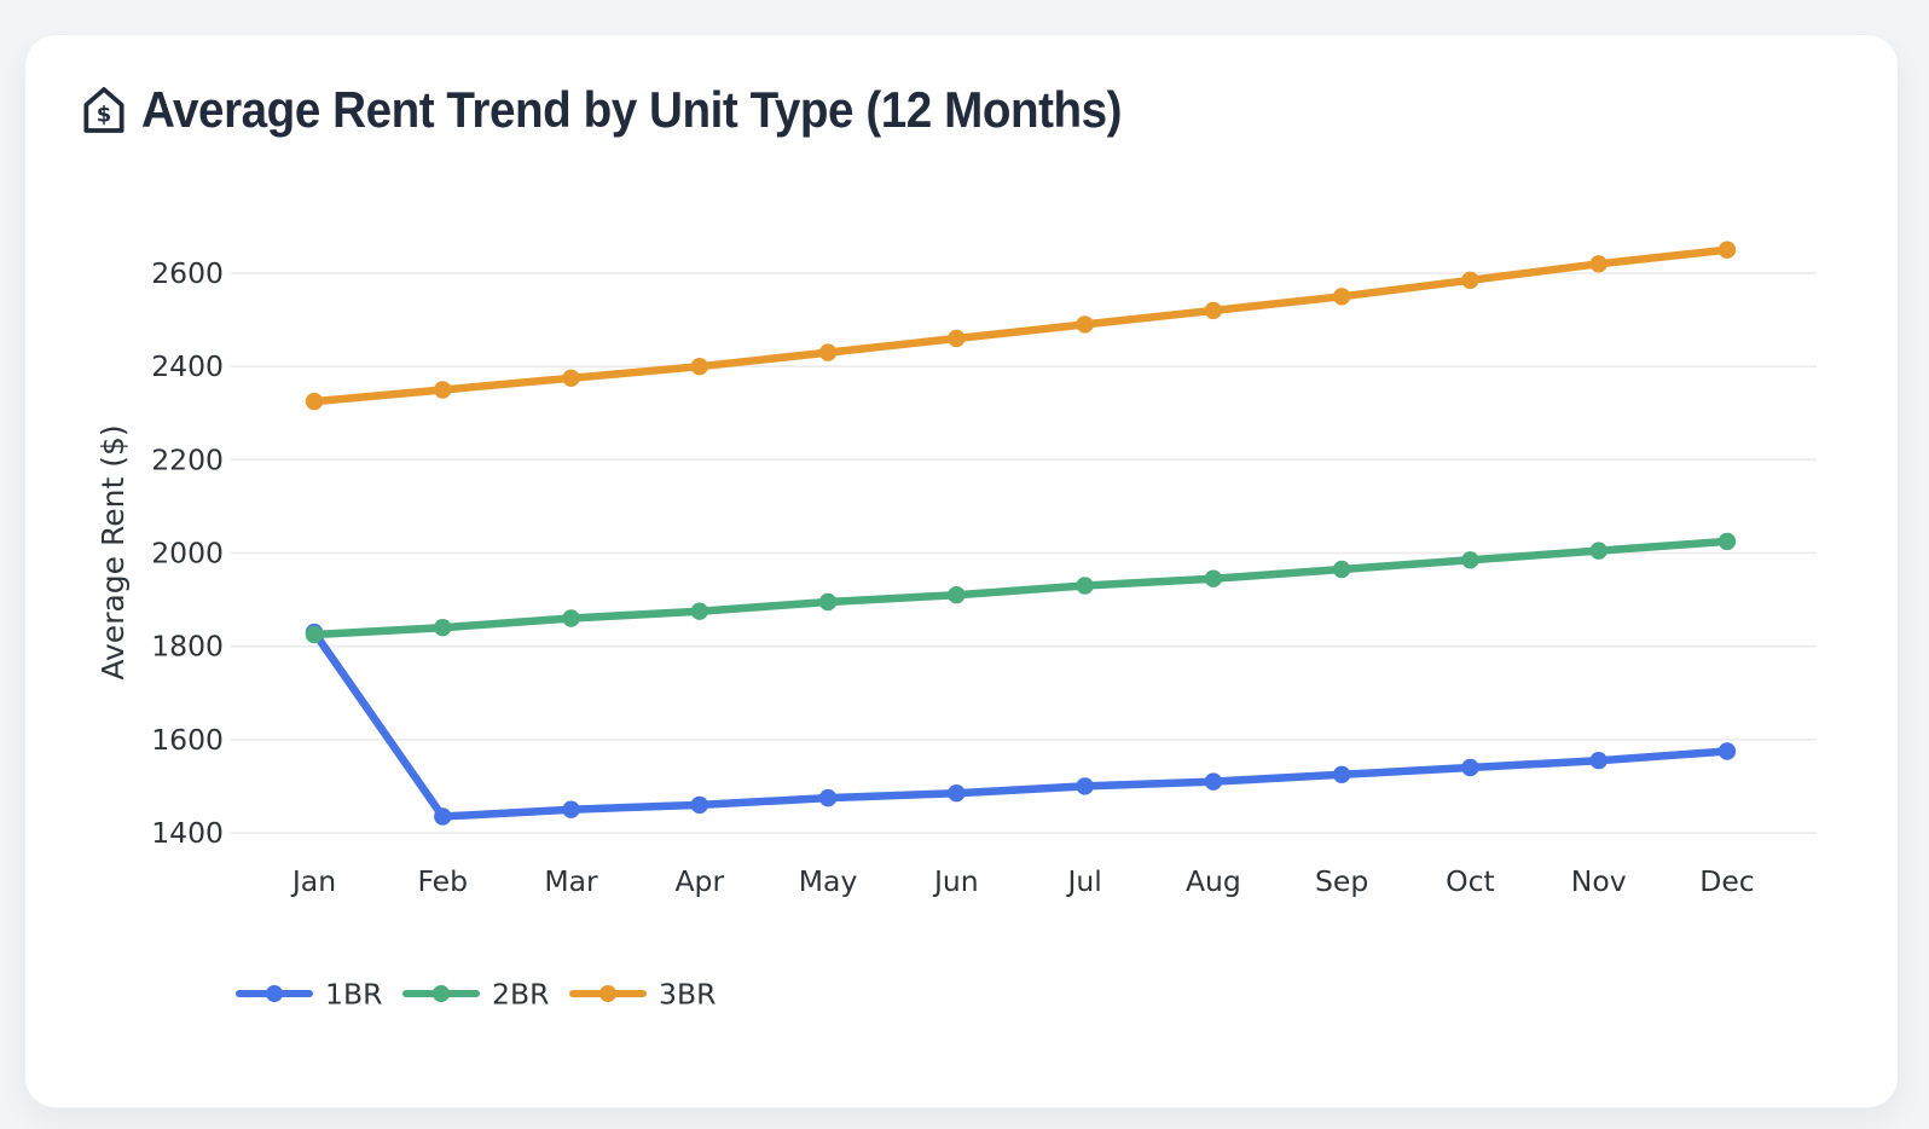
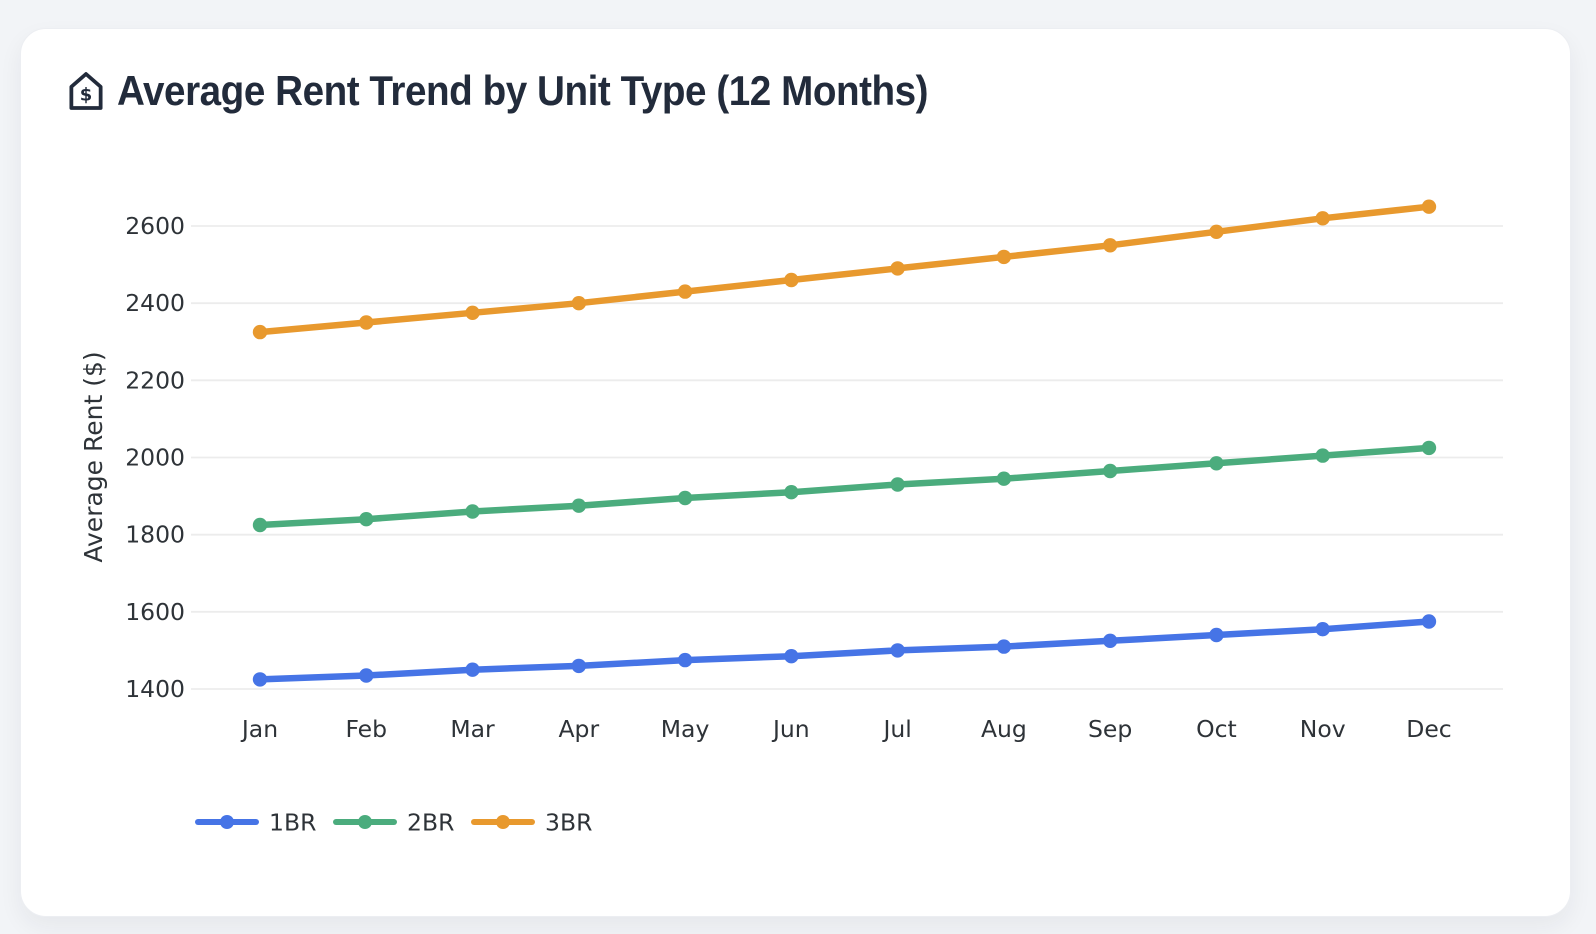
1BR/Jan: 1830 -> 1420
